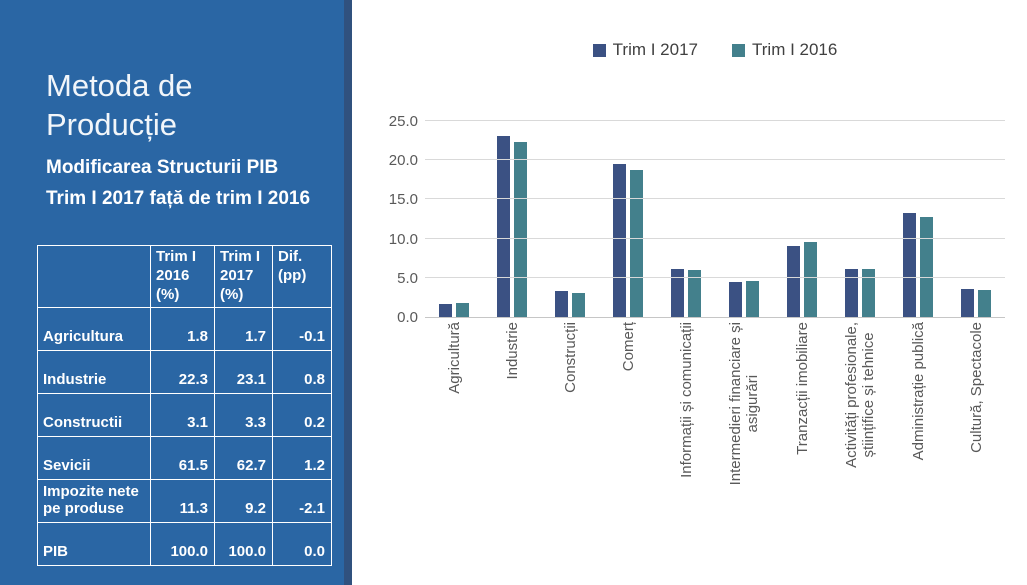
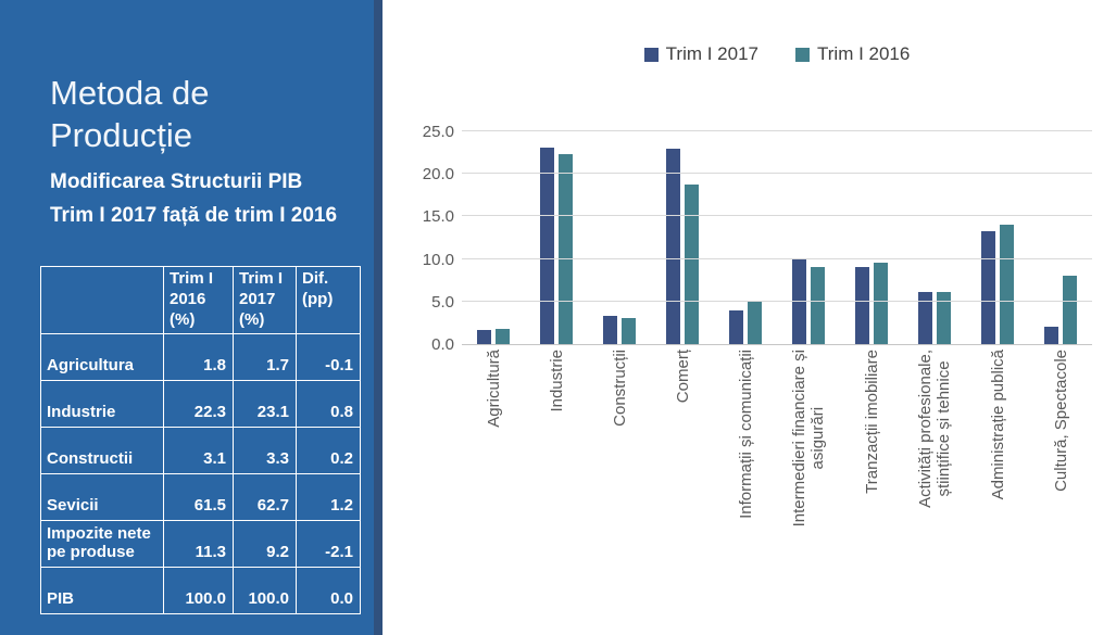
Trim I 2017/Comerț: 20 -> 23
Trim I 2017/Informații și comunicații: 6 -> 4
Trim I 2016/Informații și comunicații: 6 -> 5
Trim I 2017/Intermedieri financiare și asigurări: 4 -> 10
Trim I 2016/Intermedieri financiare și asigurări: 5 -> 9
Trim I 2016/Administrație publică: 13 -> 14
Trim I 2017/Cultură, Spectacole: 4 -> 2
Trim I 2016/Cultură, Spectacole: 3 -> 8
